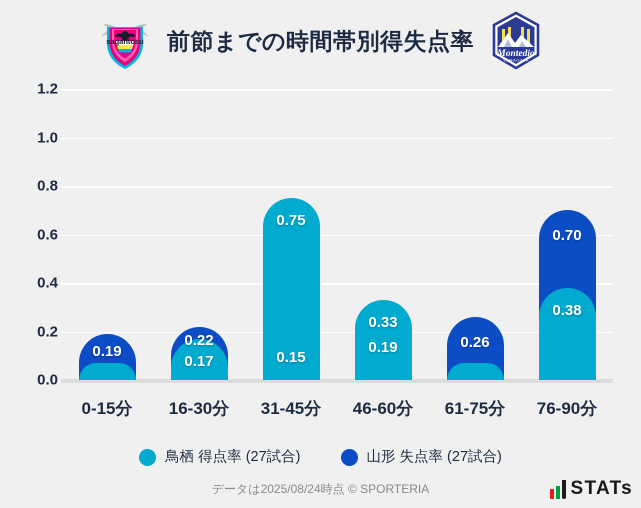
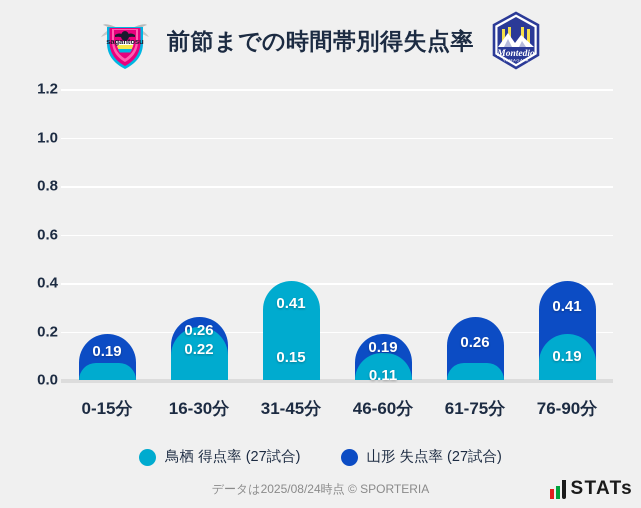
山形 失点率 (27試合)/16-30分: 0.22 -> 0.26
鳥栖 得点率 (27試合)/16-30分: 0.17 -> 0.22
鳥栖 得点率 (27試合)/31-45分: 0.75 -> 0.41
鳥栖 得点率 (27試合)/46-60分: 0.33 -> 0.11
山形 失点率 (27試合)/76-90分: 0.70 -> 0.41
鳥栖 得点率 (27試合)/76-90分: 0.38 -> 0.19
